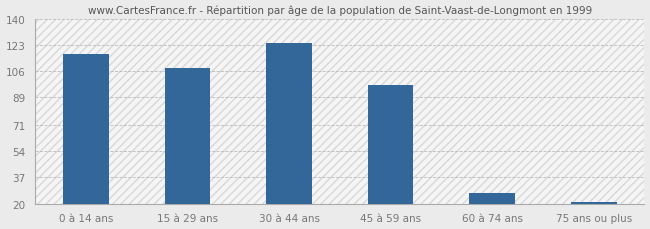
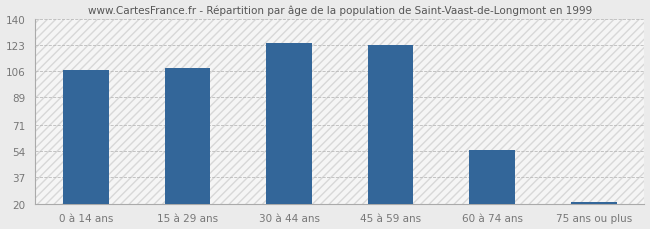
0 à 14 ans: 117 -> 107
45 à 59 ans: 97 -> 123
60 à 74 ans: 27 -> 55
